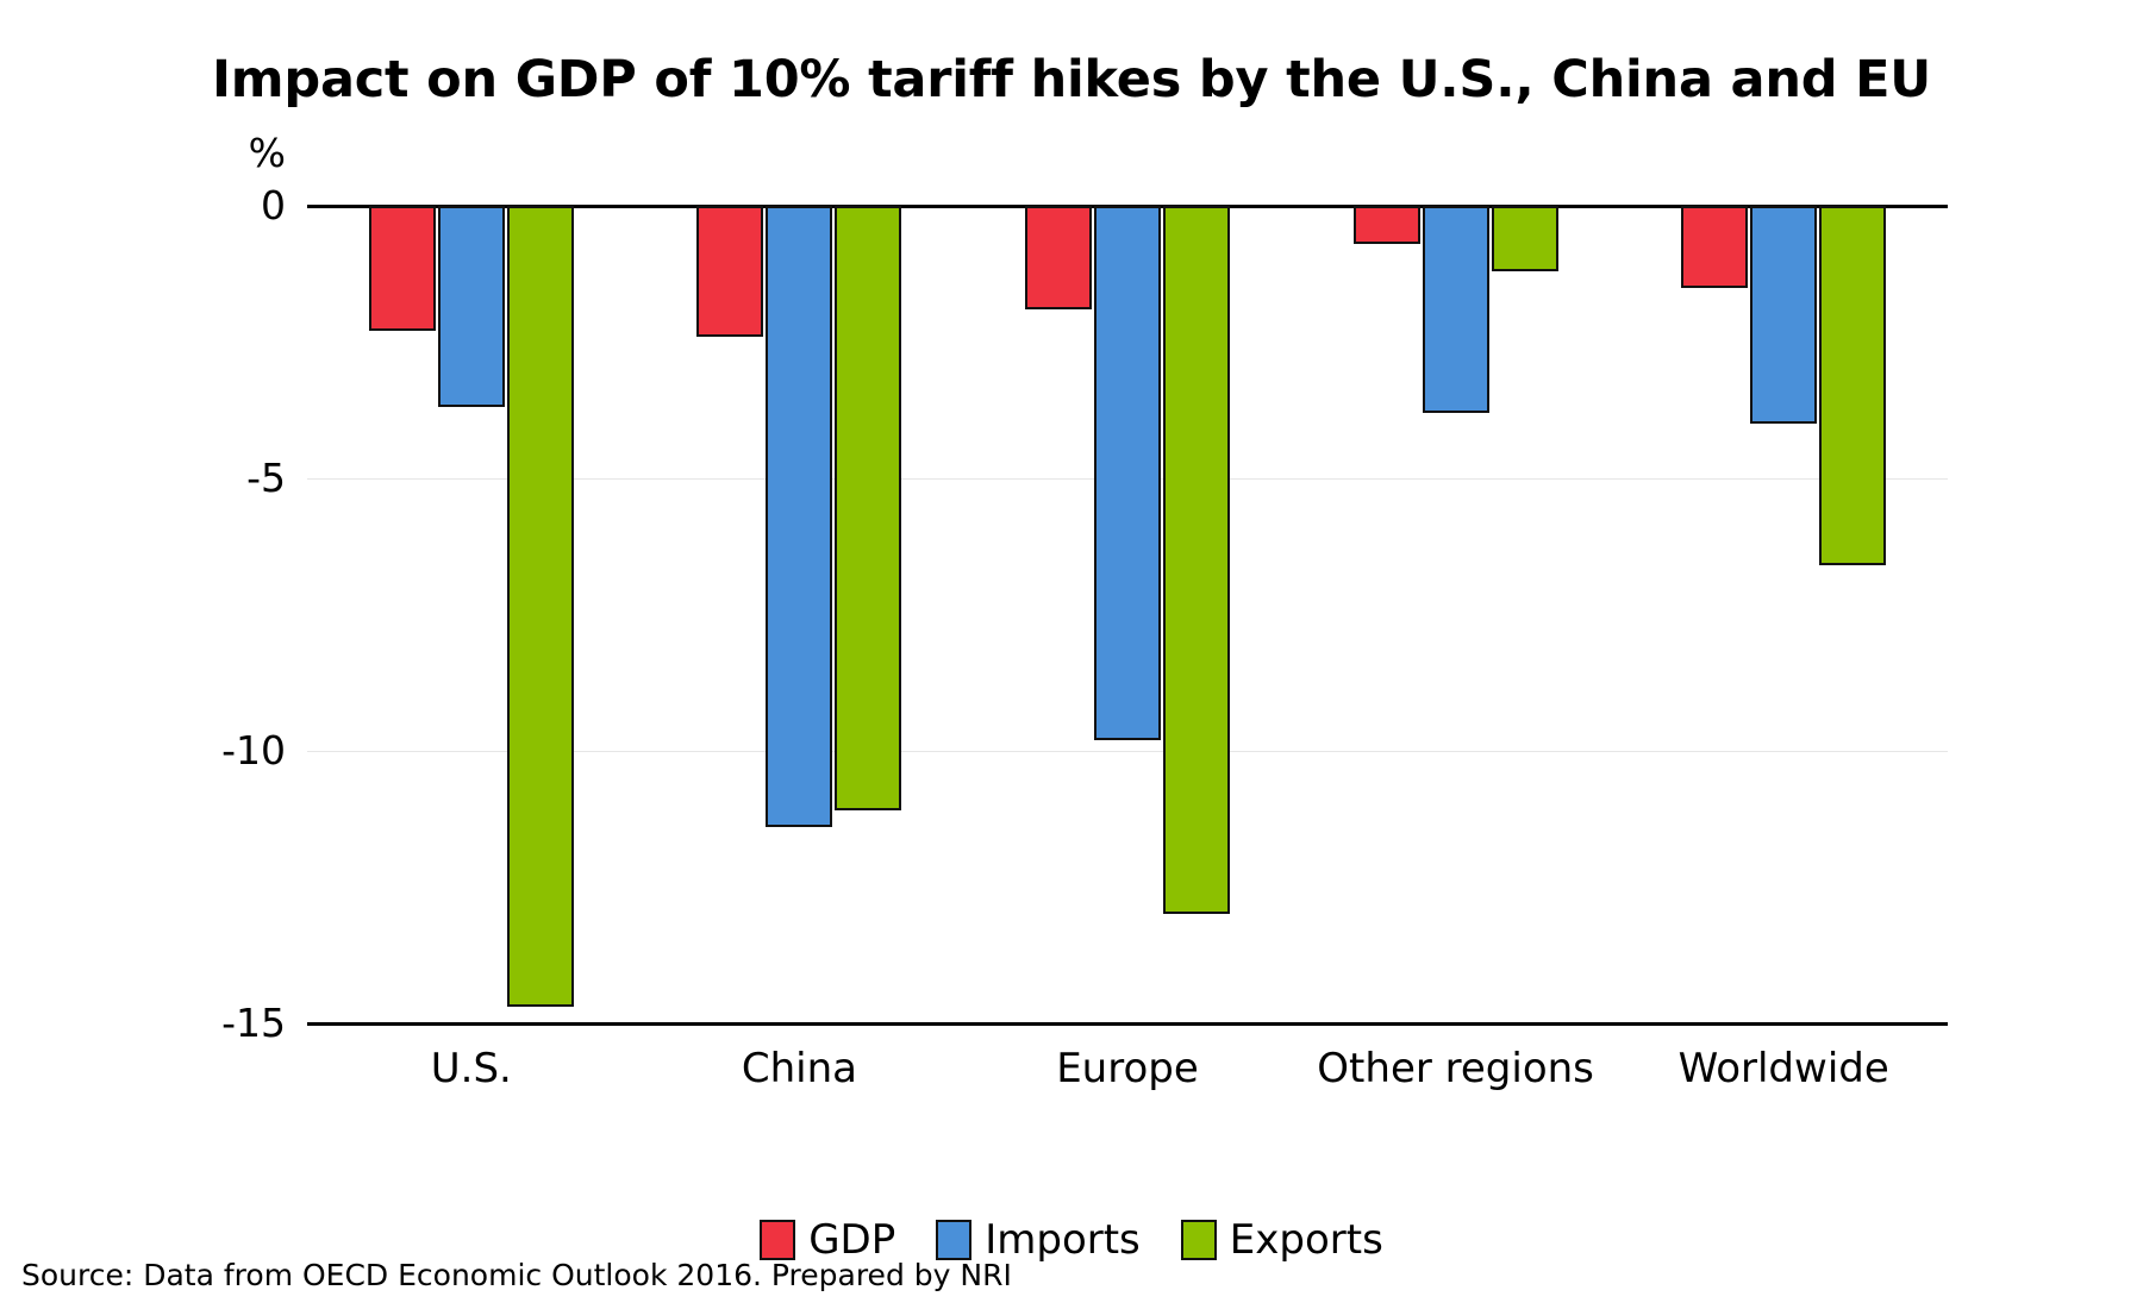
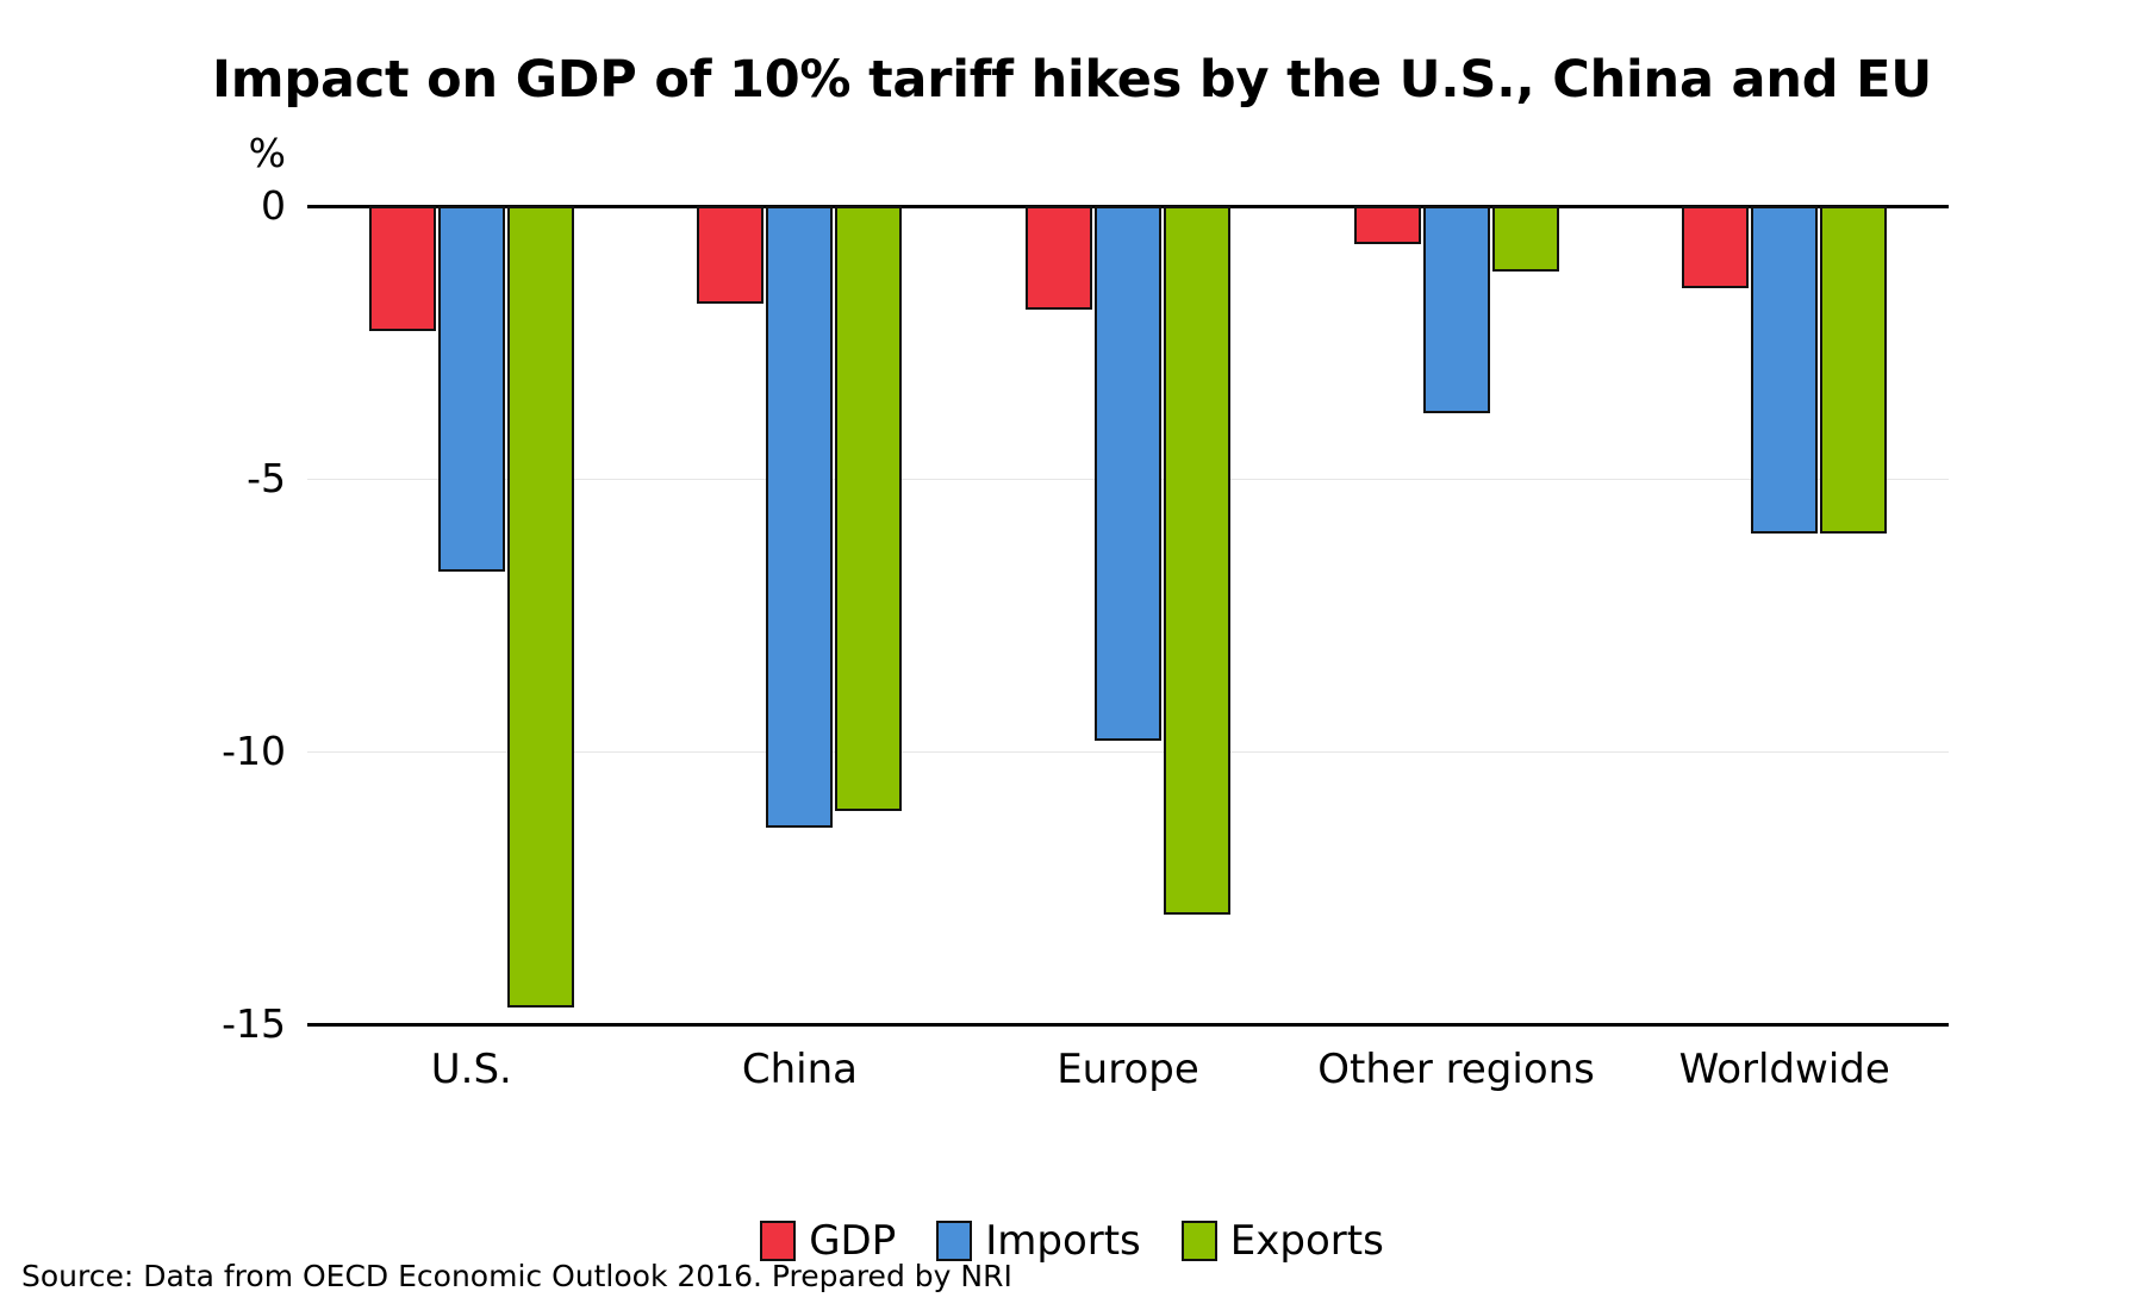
Imports/U.S.: -3.7 -> -6.7
GDP/China: -2.4 -> -1.8
Imports/Worldwide: -4.0 -> -6.0
Exports/Worldwide: -6.6 -> -6.0
